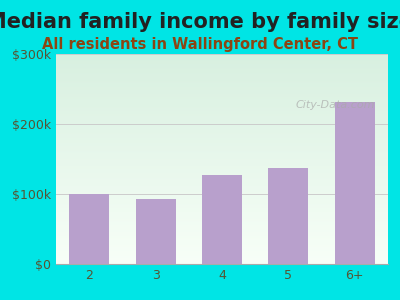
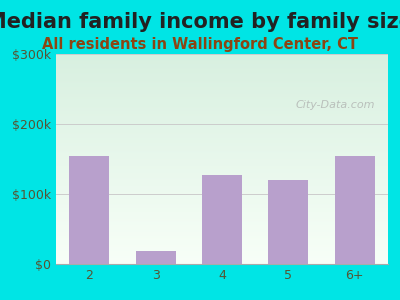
2: $100k -> $154k
3: $93k -> $18k
5: $137k -> $120k
6+: $232k -> $154k
